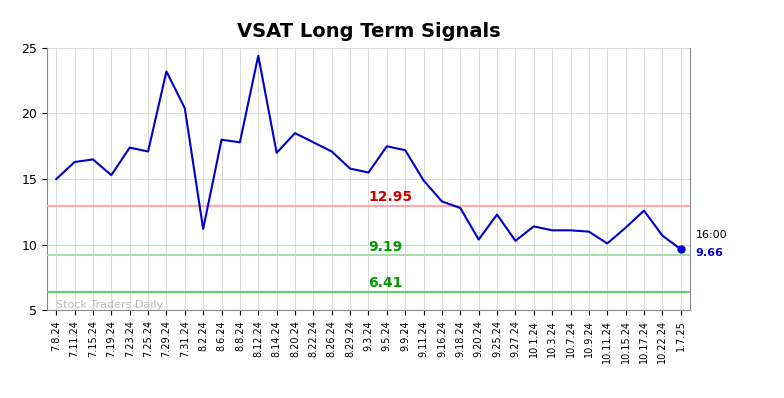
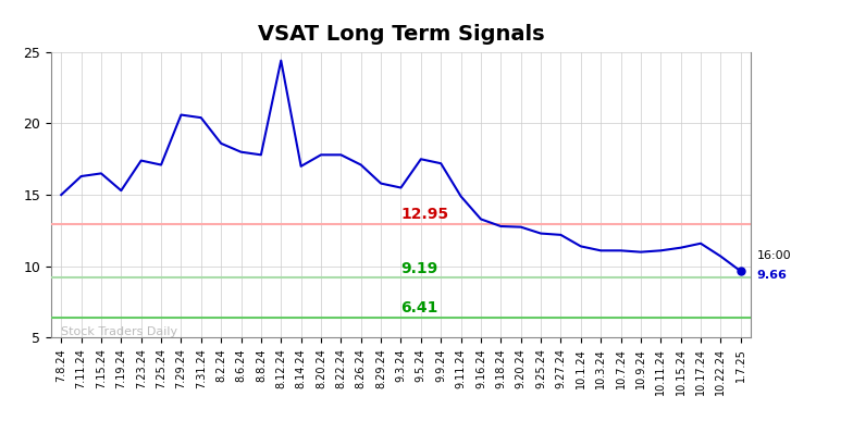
7.29.24: 23.2 -> 20.6
8.2.24: 11.2 -> 18.6
8.20.24: 18.5 -> 17.8
9.20.24: 10.4 -> 12.8
9.27.24: 10.3 -> 12.2
10.11.24: 10.1 -> 11.1
10.17.24: 12.6 -> 11.6
